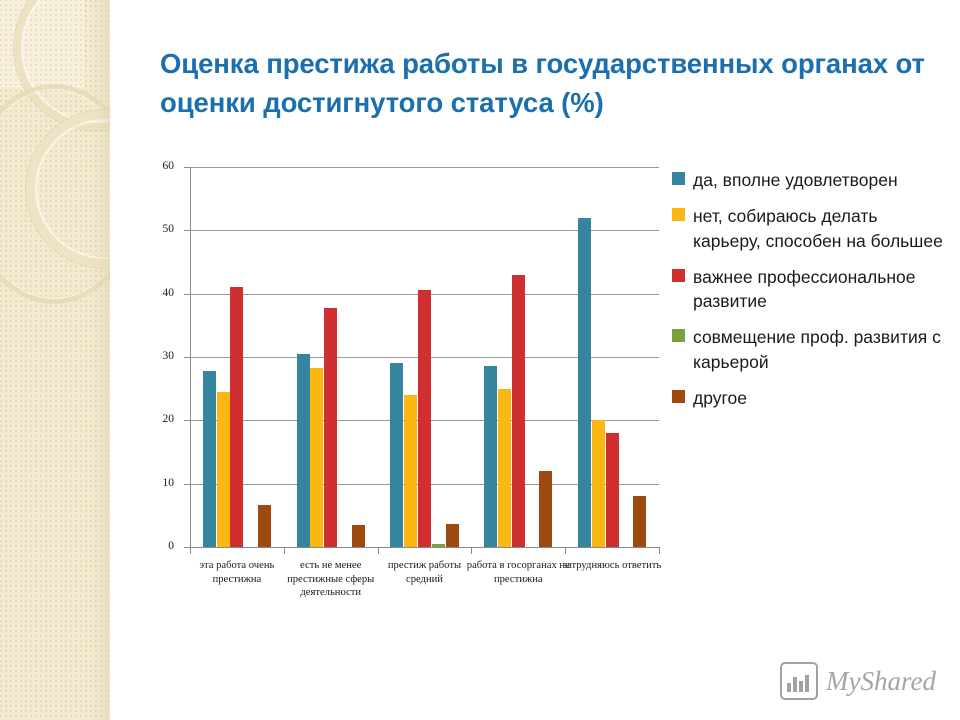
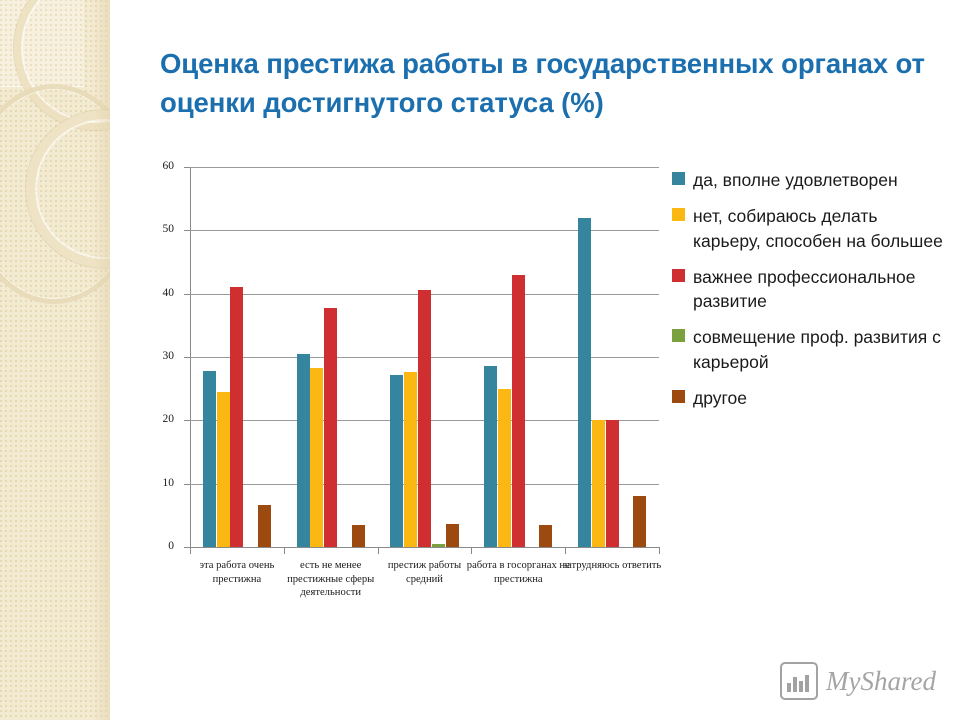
да, вполне удовлетворен/престиж работы средний: 29 -> 27
нет, собираюсь делать карьеру, способен на большее/престиж работы средний: 24 -> 28
другое/работа в госорганах не престижна: 12 -> 4
важнее профессиональное развитие/затрудняюсь ответить: 18 -> 20
